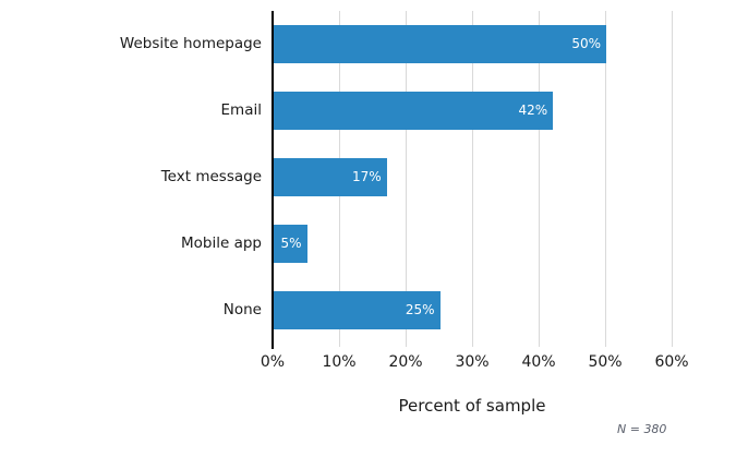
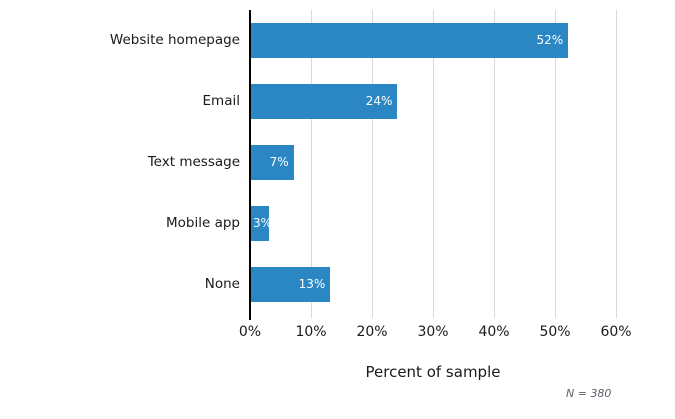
Website homepage: 50% -> 52%
Email: 42% -> 24%
Text message: 17% -> 7%
Mobile app: 5% -> 3%
None: 25% -> 13%
